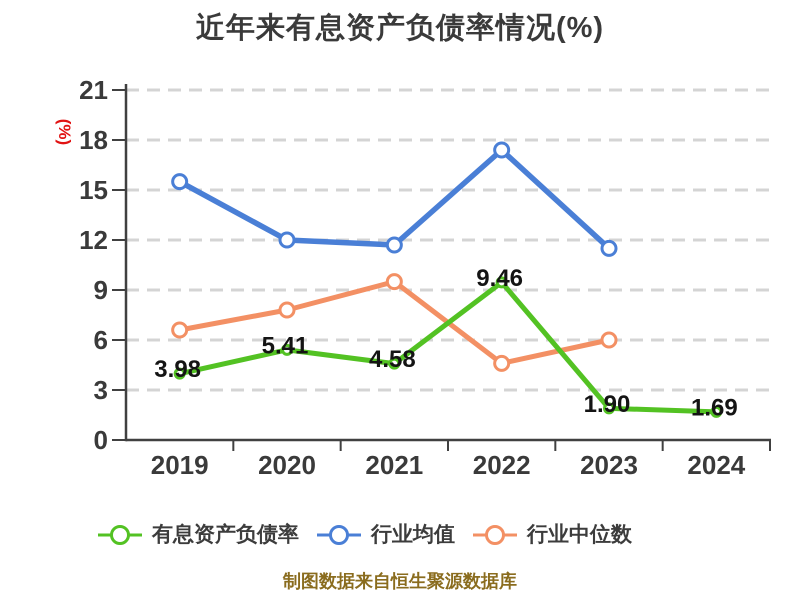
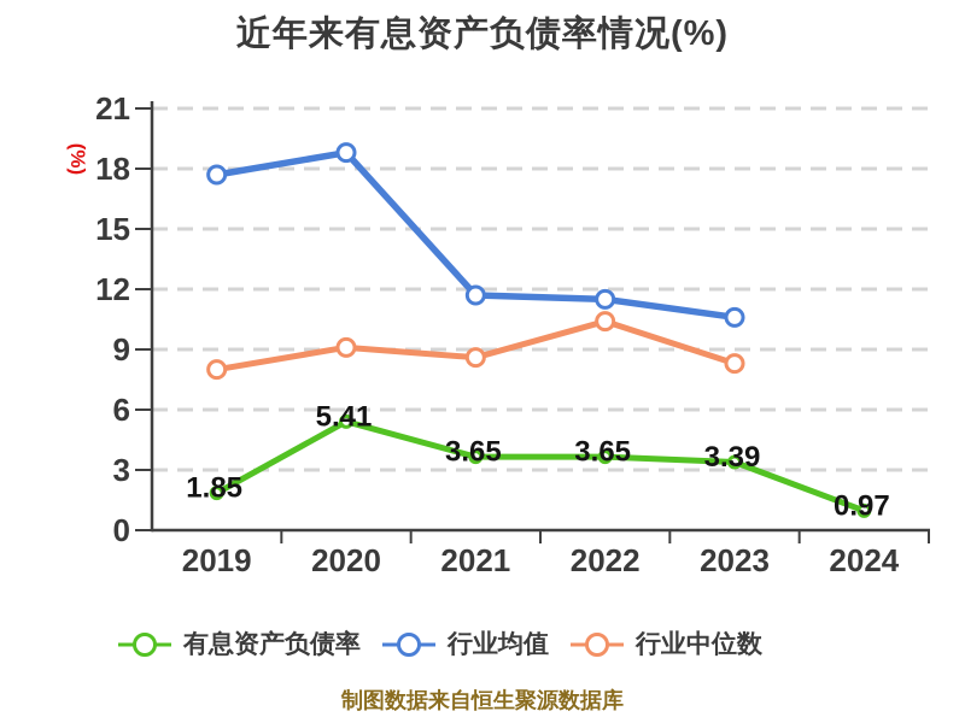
有息资产负债率/2019: 3.98 -> 1.85
行业均值/2019: 15.5 -> 17.7
行业中位数/2019: 6.6 -> 8.0
行业均值/2020: 12.0 -> 18.8
行业中位数/2020: 7.8 -> 9.1
有息资产负债率/2021: 4.58 -> 3.65
行业中位数/2021: 9.5 -> 8.6
有息资产负债率/2022: 9.46 -> 3.65
行业均值/2022: 17.4 -> 11.5
行业中位数/2022: 4.6 -> 10.4
有息资产负债率/2023: 1.90 -> 3.39
行业均值/2023: 11.5 -> 10.6
行业中位数/2023: 6.0 -> 8.3
有息资产负债率/2024: 1.69 -> 0.97
